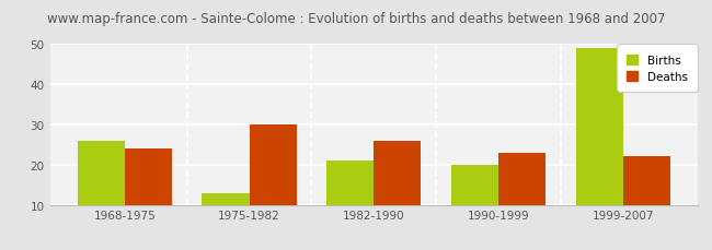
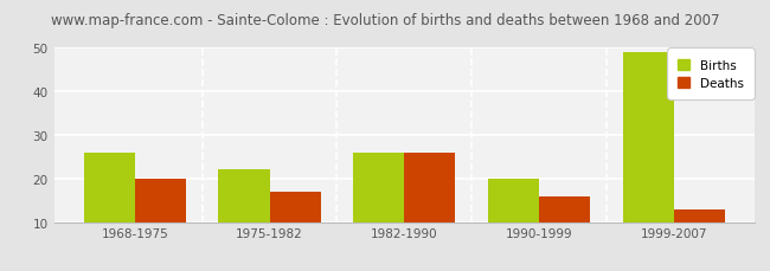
Deaths/1968-1975: 24 -> 20
Births/1975-1982: 13 -> 22
Deaths/1975-1982: 30 -> 17
Births/1982-1990: 21 -> 26
Deaths/1990-1999: 23 -> 16
Deaths/1999-2007: 22 -> 13
